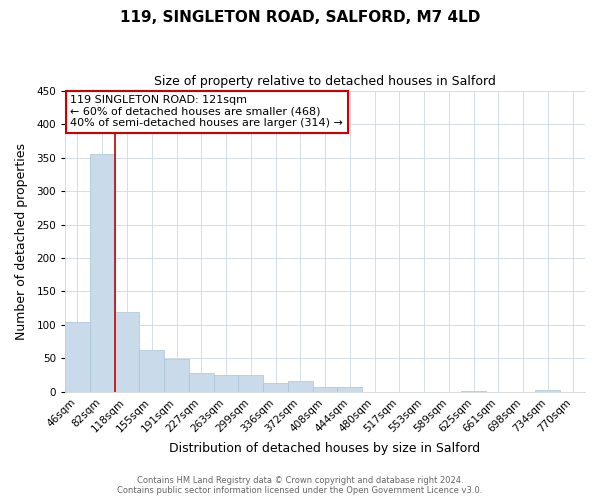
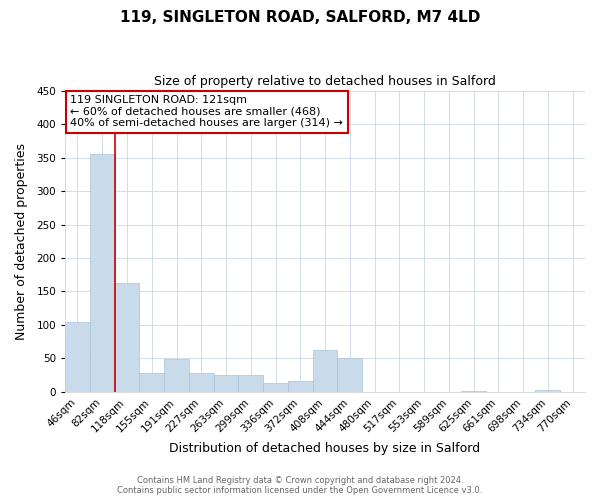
118sqm: 120 -> 162
155sqm: 62 -> 28
408sqm: 7 -> 62
444sqm: 7 -> 50
